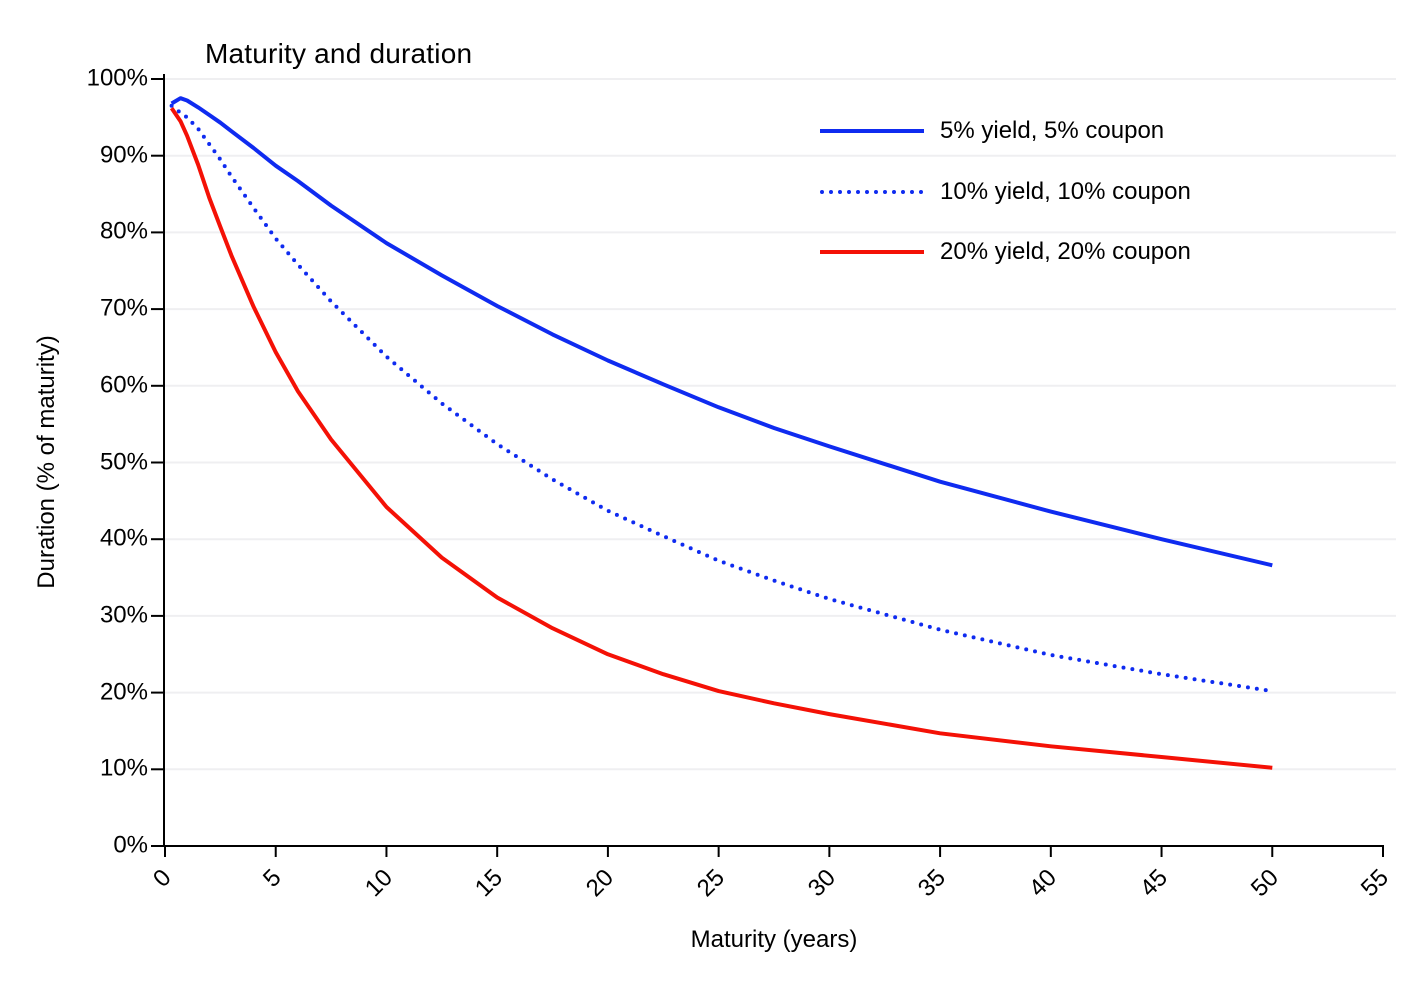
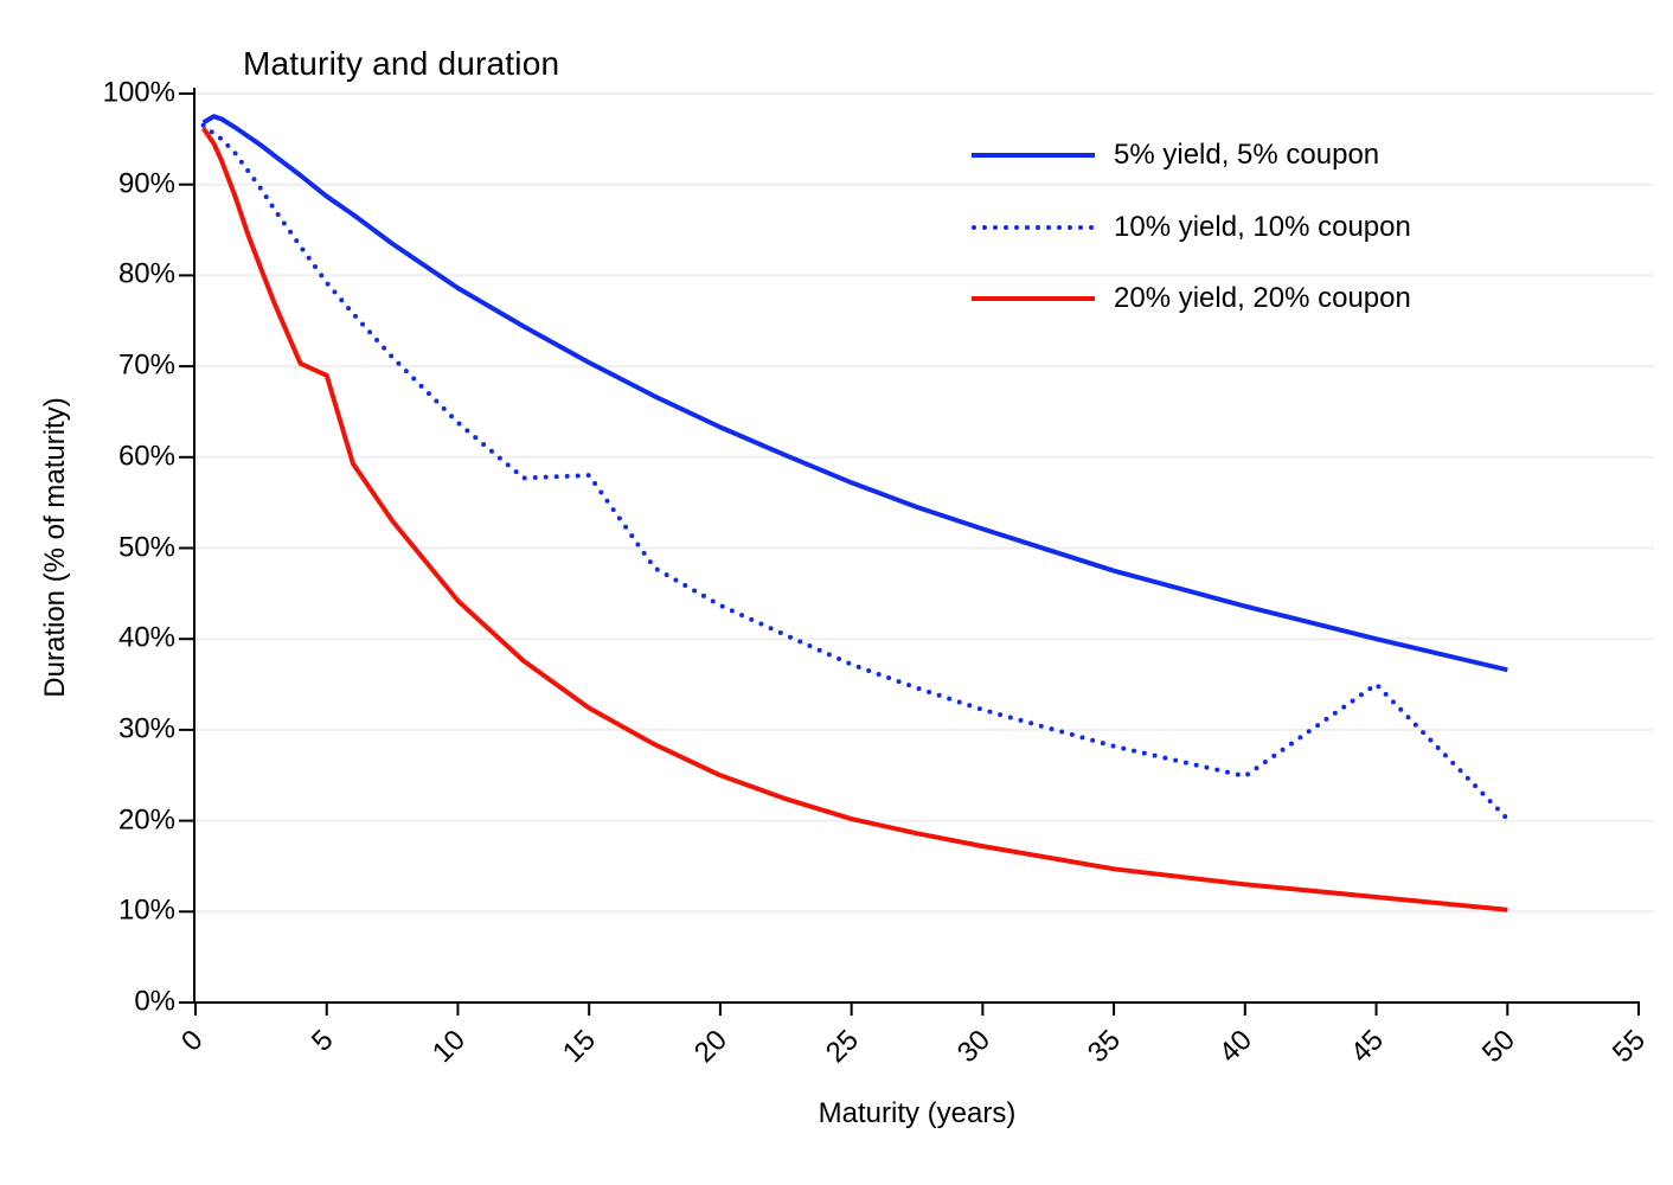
20% yield, 20% coupon/5: 64% -> 69%
10% yield, 10% coupon/15: 52% -> 58%
10% yield, 10% coupon/45: 22% -> 35%
